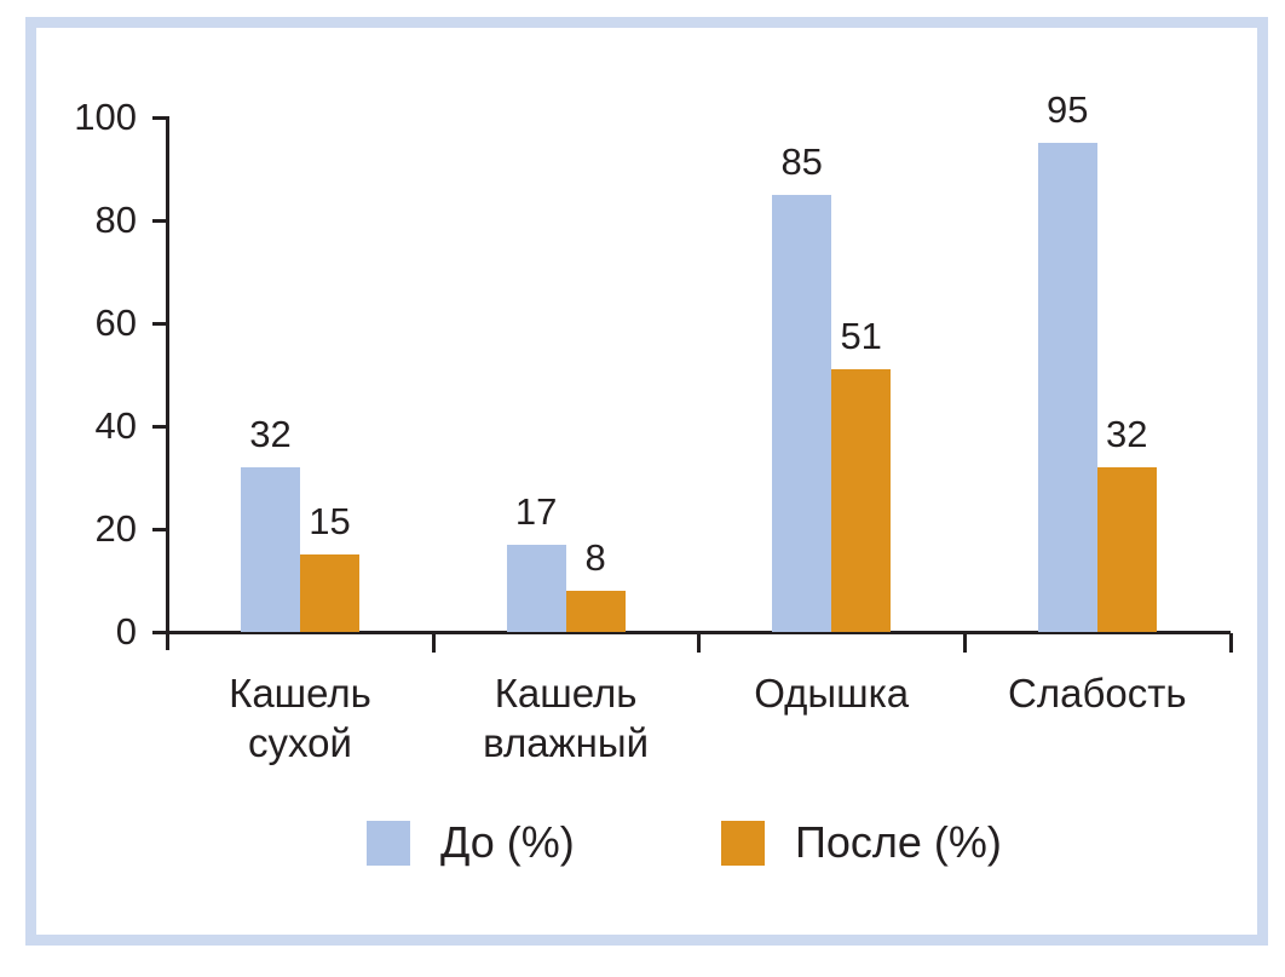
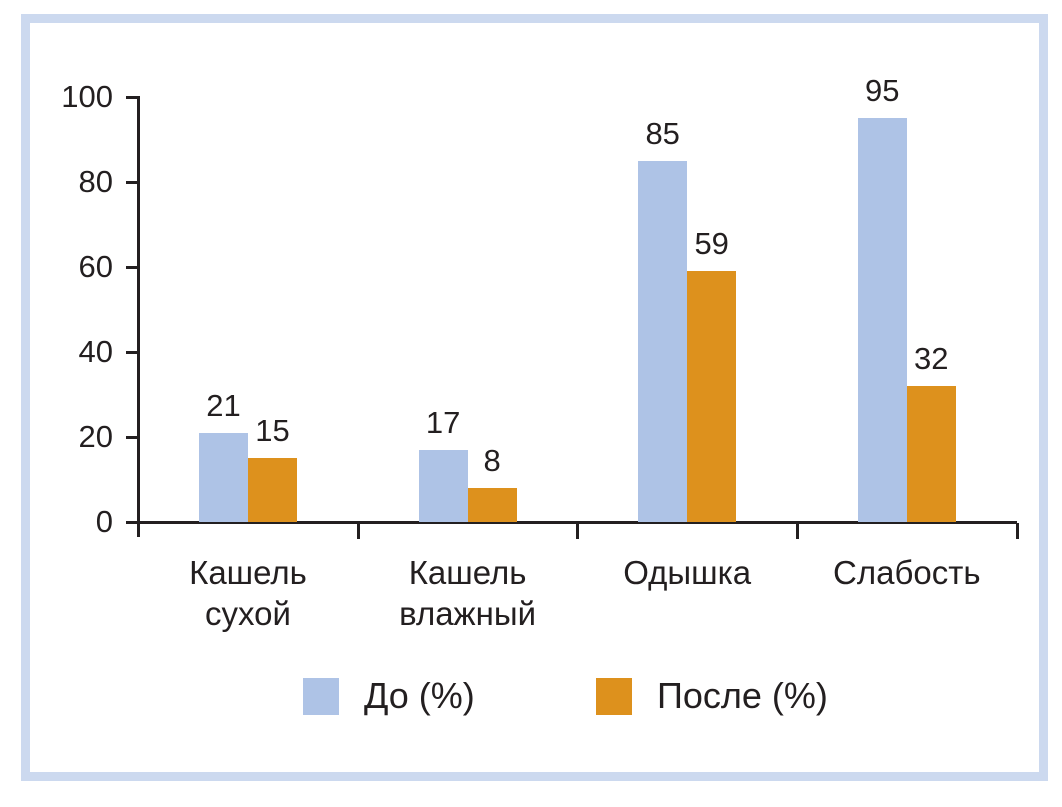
До (%)/Кашель сухой: 32 -> 21
После (%)/Одышка: 51 -> 59
